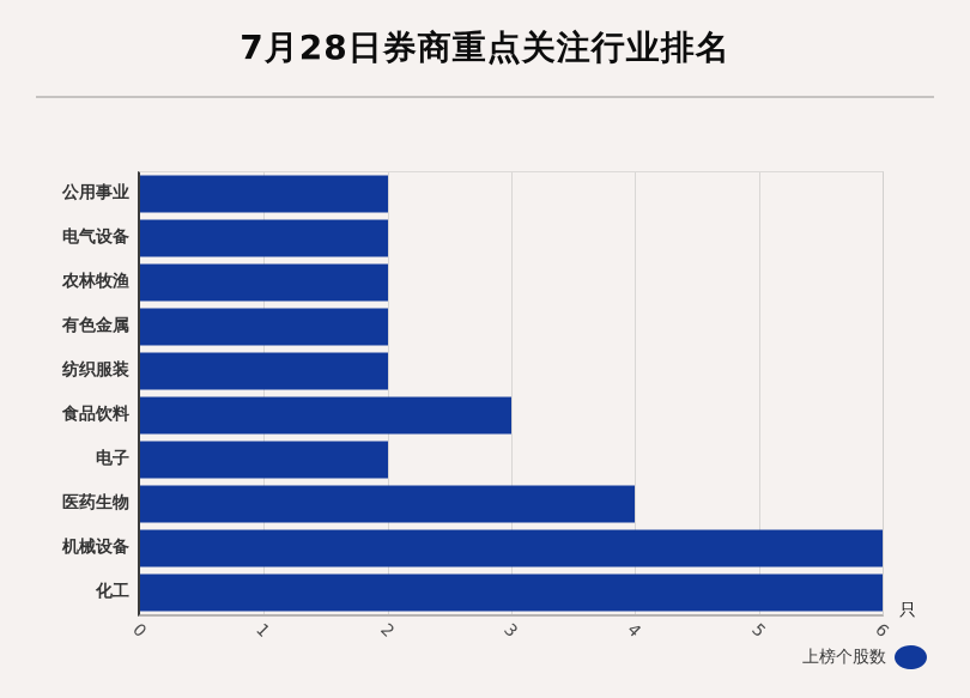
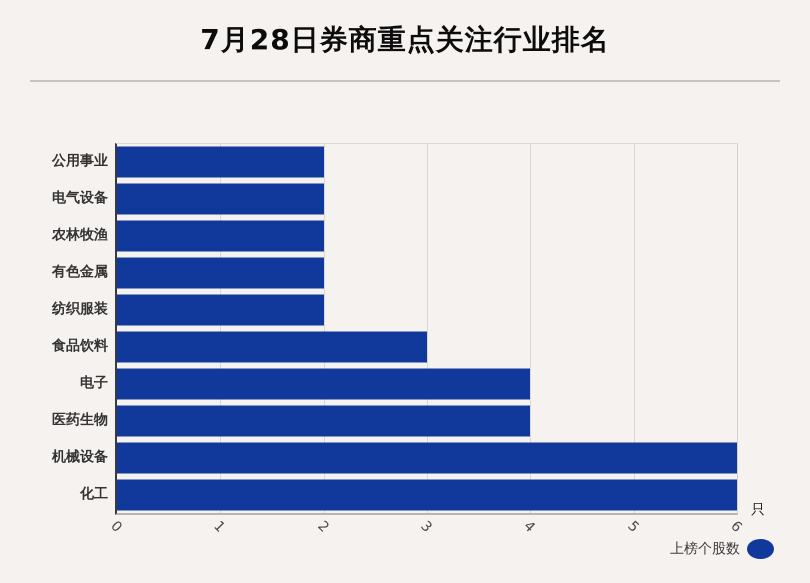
电子: 2 -> 4
